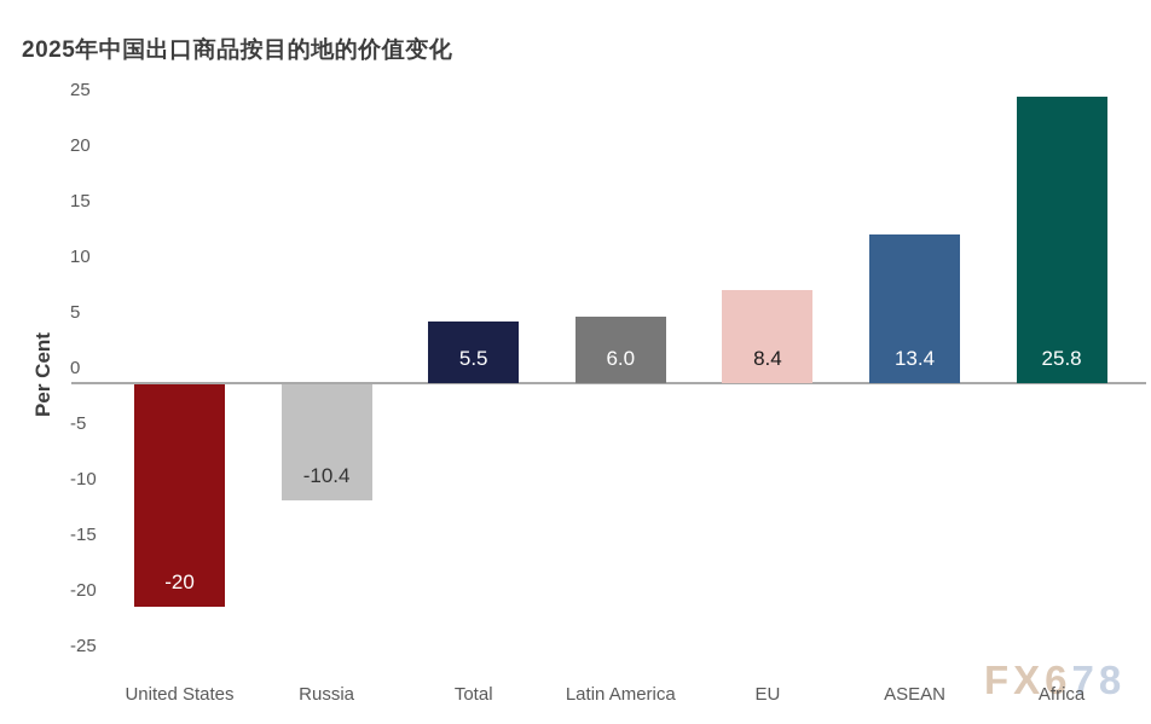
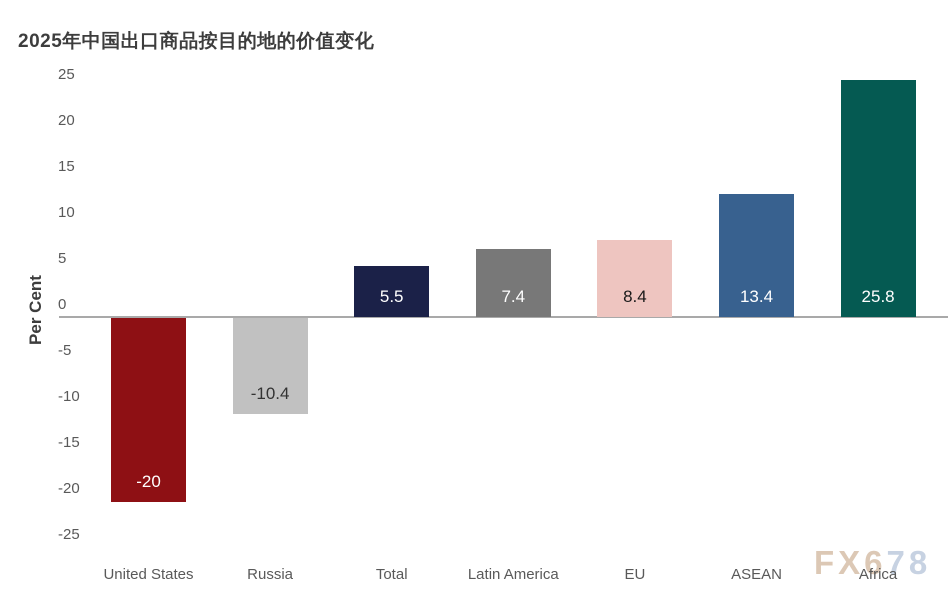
Latin America: 6.0 -> 7.4
